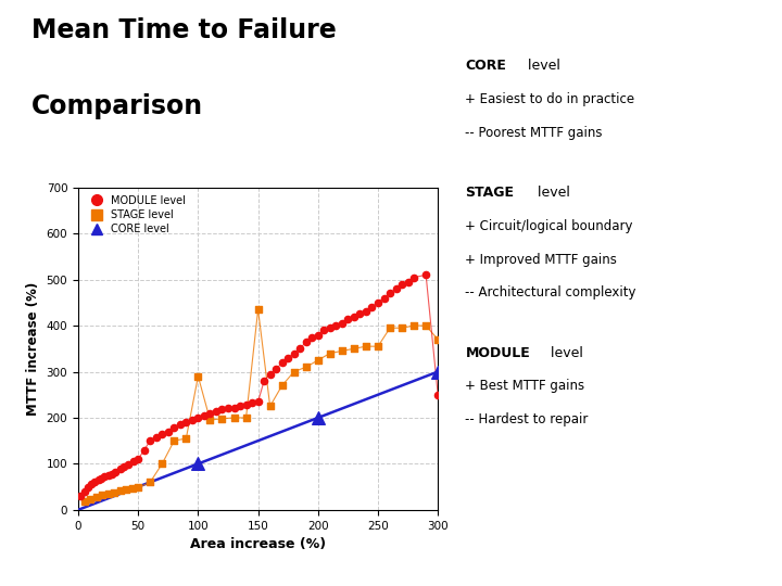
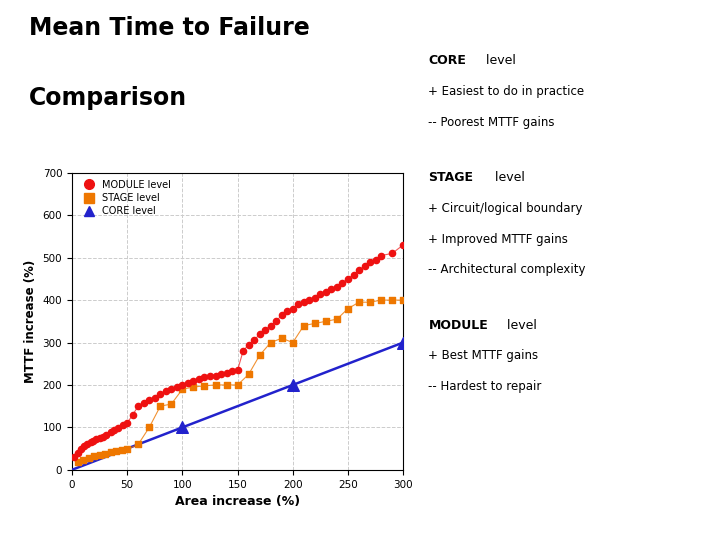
STAGE level/100: 290 -> 190
STAGE level/150: 435 -> 200
STAGE level/200: 325 -> 300
STAGE level/250: 355 -> 380
MODULE level/300: 250 -> 530
STAGE level/300: 370 -> 400
